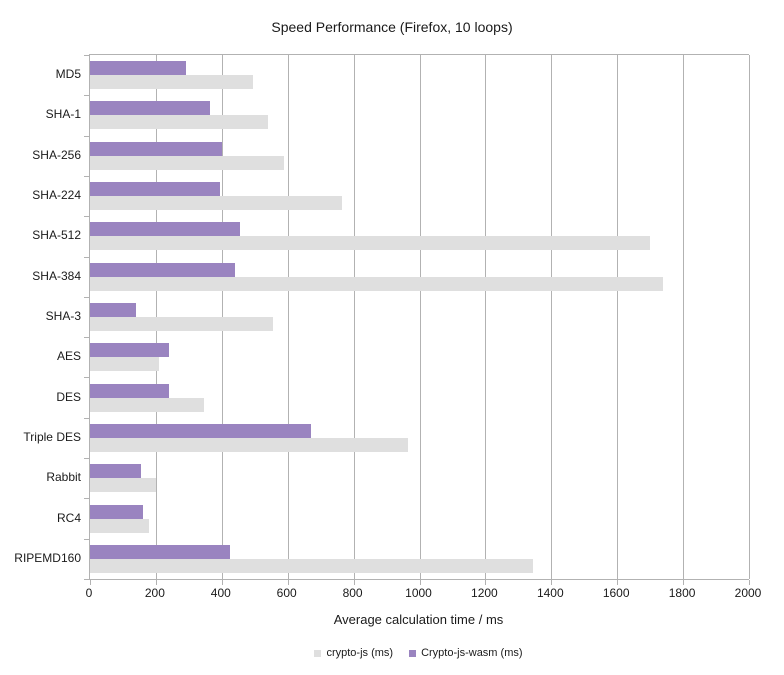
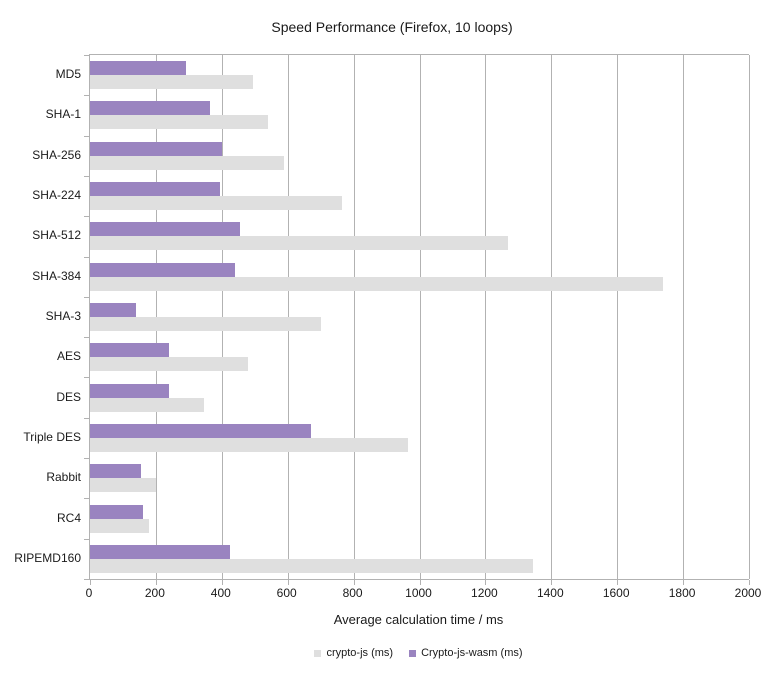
crypto-js (ms)/SHA-512: 1700 -> 1270
crypto-js (ms)/SHA-3: 560 -> 700
crypto-js (ms)/AES: 210 -> 480
